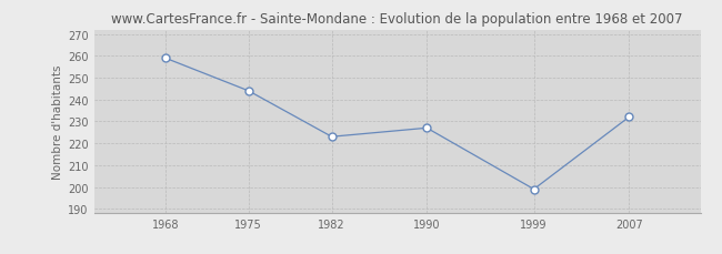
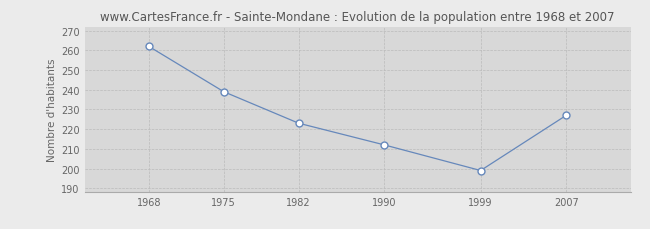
1968: 259 -> 262
1975: 244 -> 239
1990: 227 -> 212
2007: 232 -> 227
